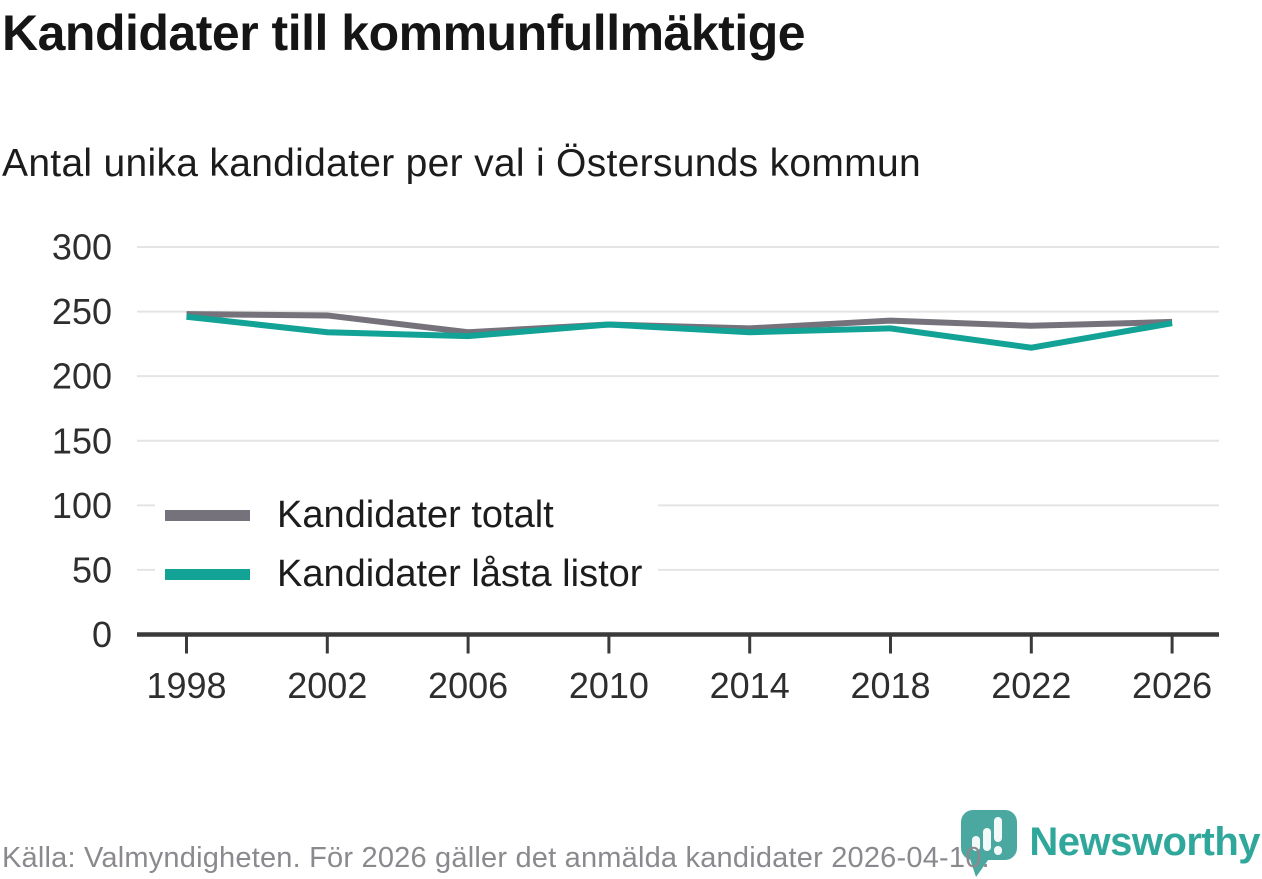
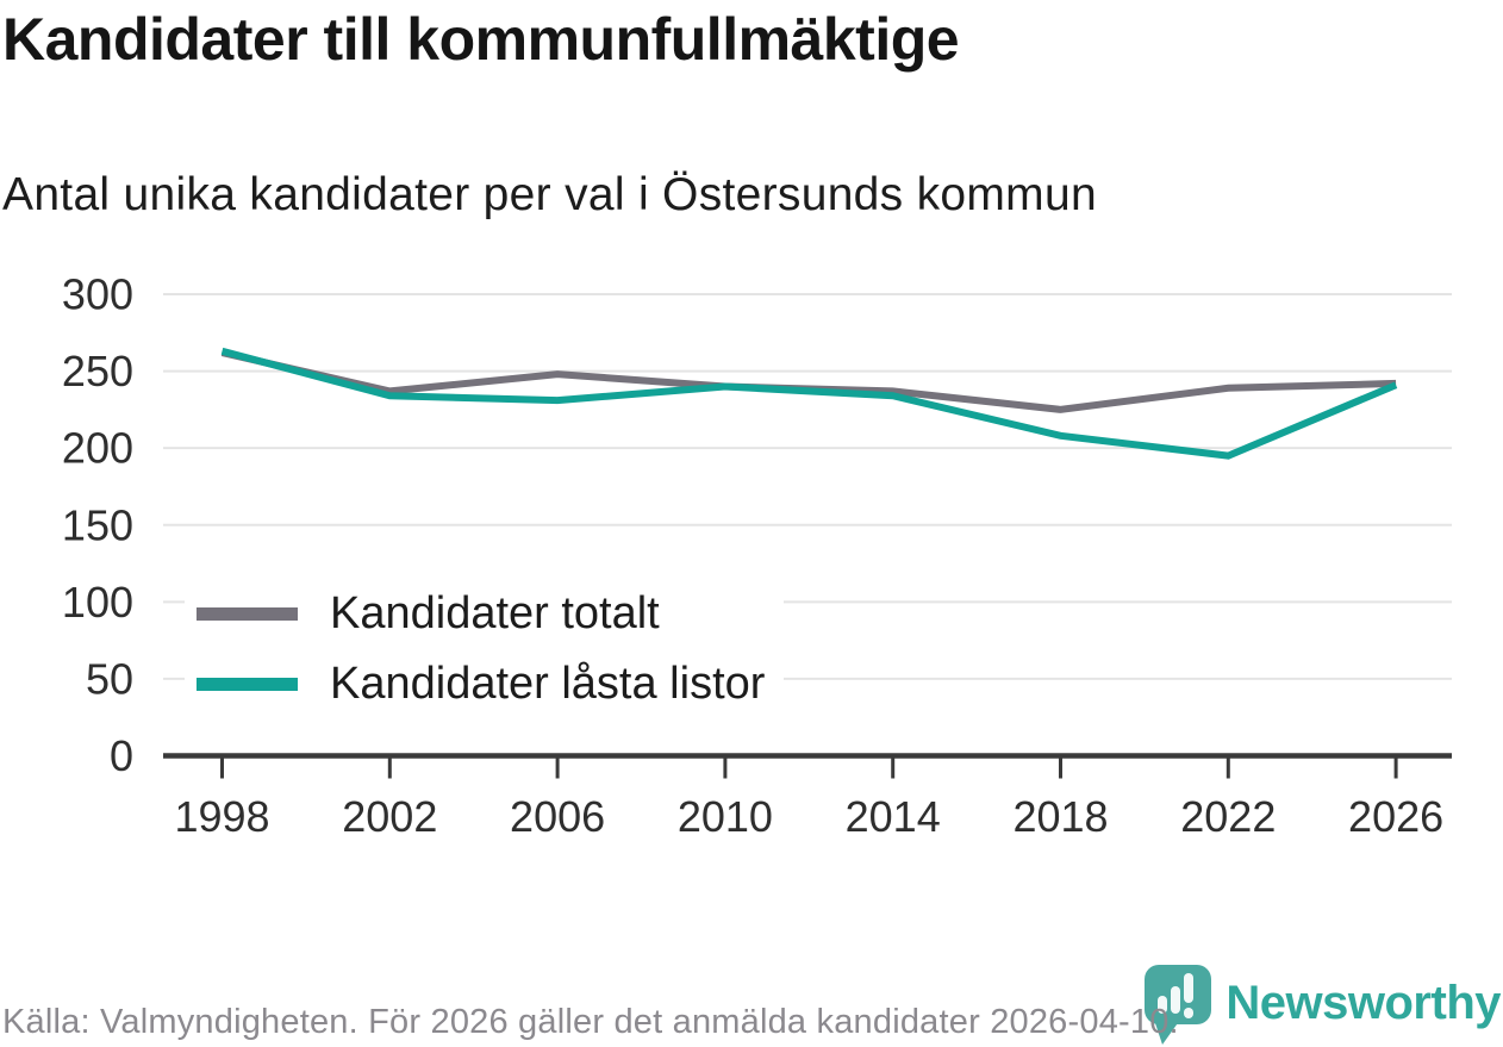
Kandidater totalt/1998: 248 -> 262
Kandidater låsta listor/1998: 246 -> 263
Kandidater totalt/2002: 247 -> 237
Kandidater totalt/2006: 234 -> 248
Kandidater totalt/2018: 243 -> 225
Kandidater låsta listor/2018: 237 -> 208
Kandidater låsta listor/2022: 222 -> 195
